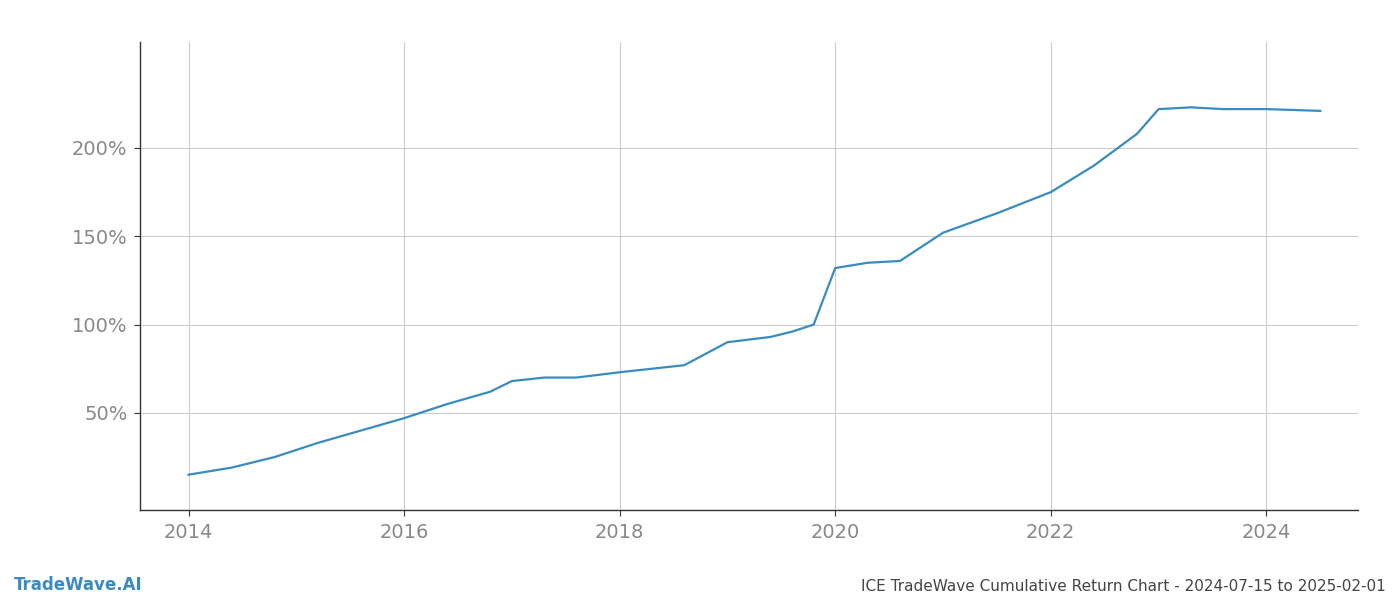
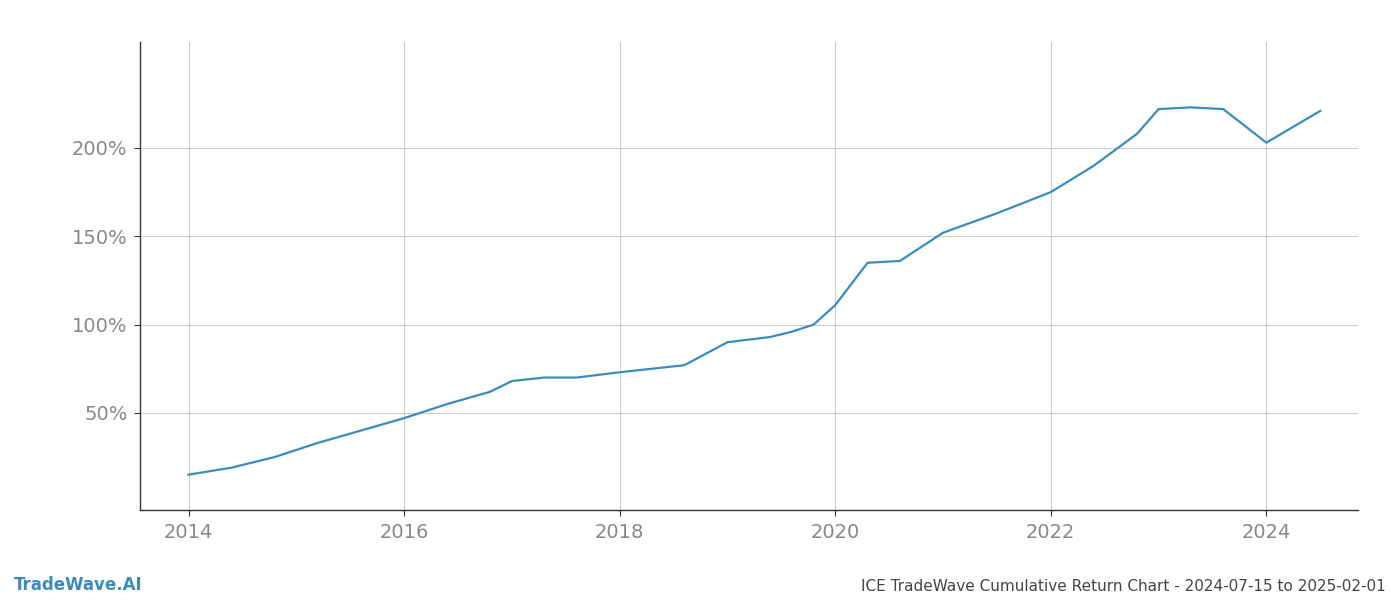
2020: 132% -> 111%
2024: 222% -> 203%
